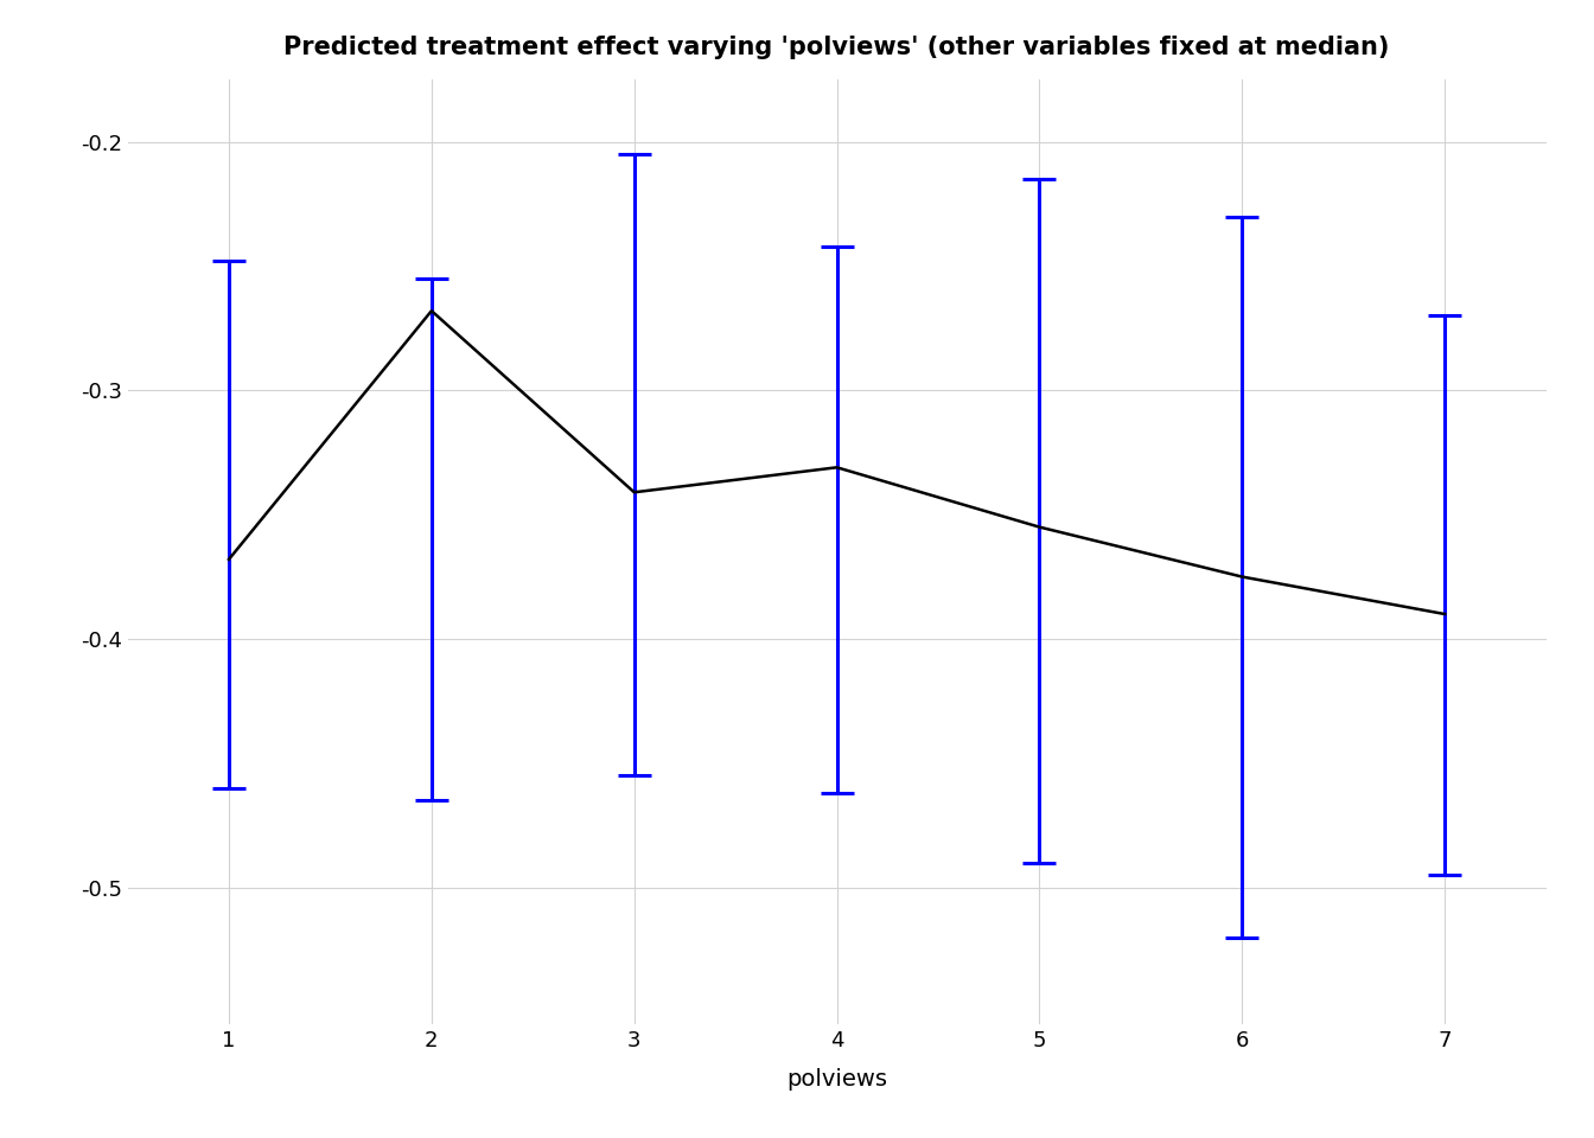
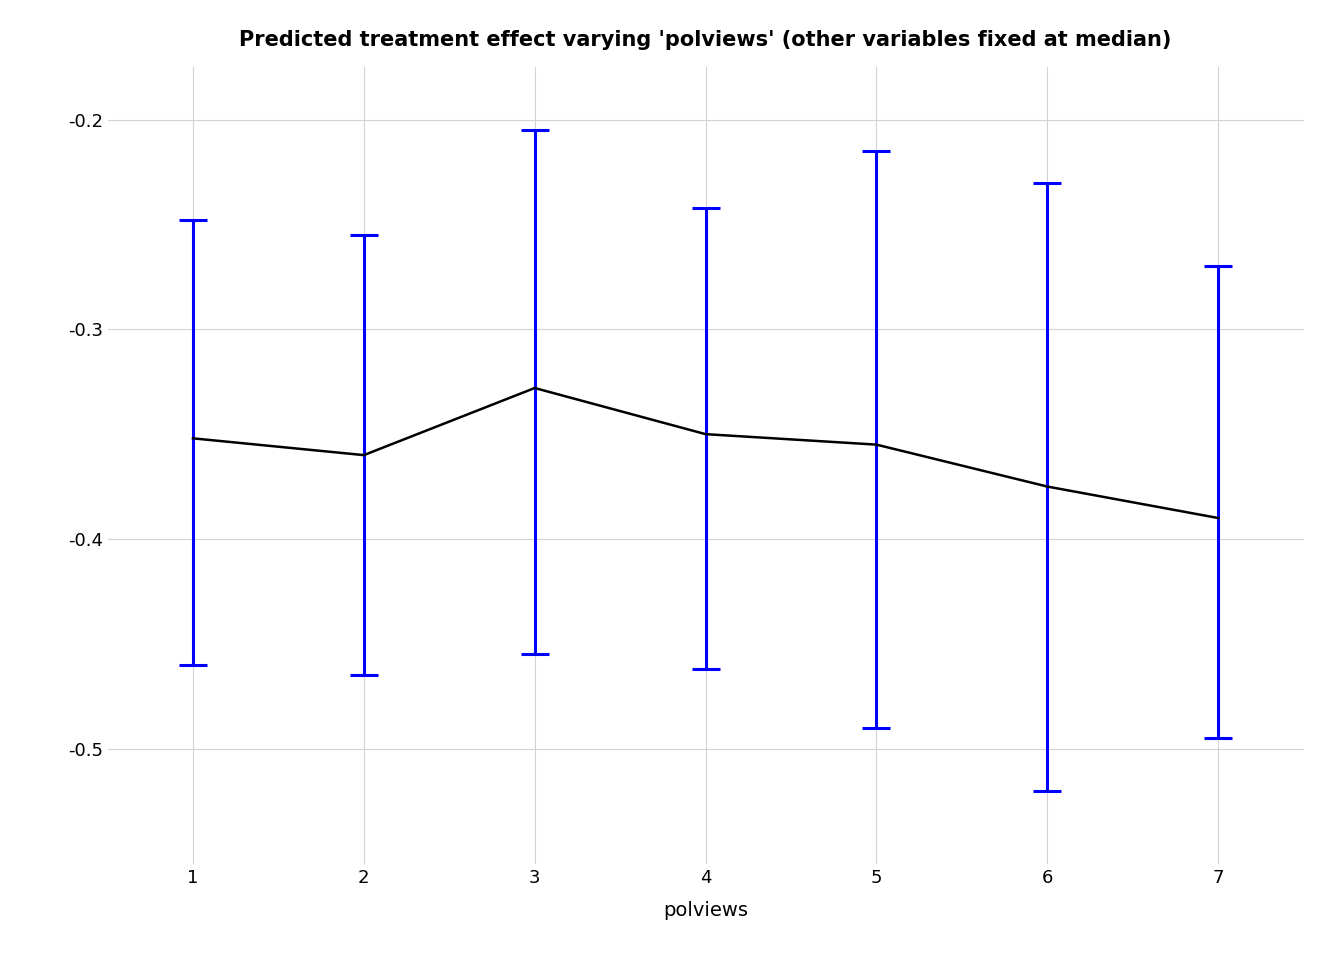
1: -0.368 -> -0.352
2: -0.268 -> -0.360
3: -0.341 -> -0.328
4: -0.331 -> -0.350
